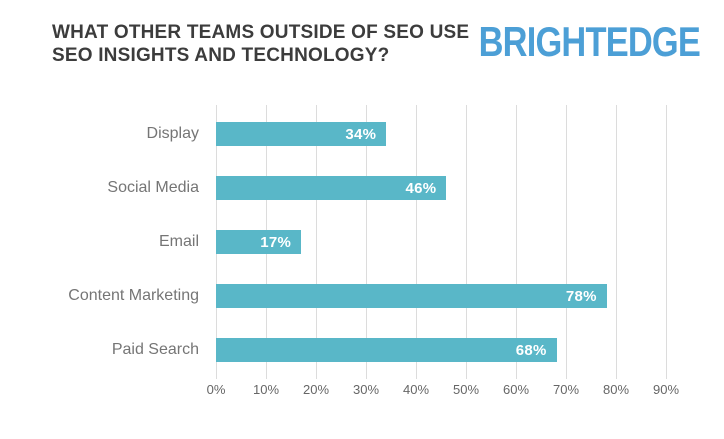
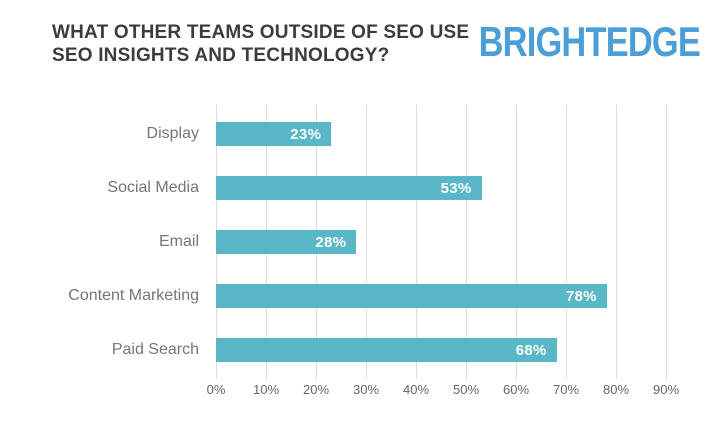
Display: 34% -> 23%
Social Media: 46% -> 53%
Email: 17% -> 28%
